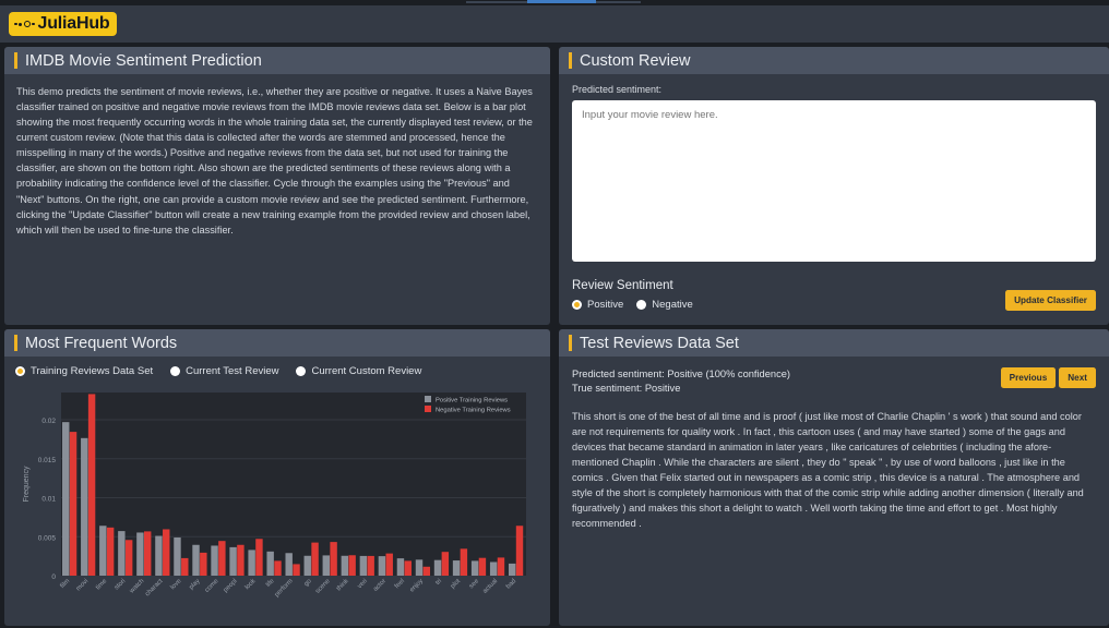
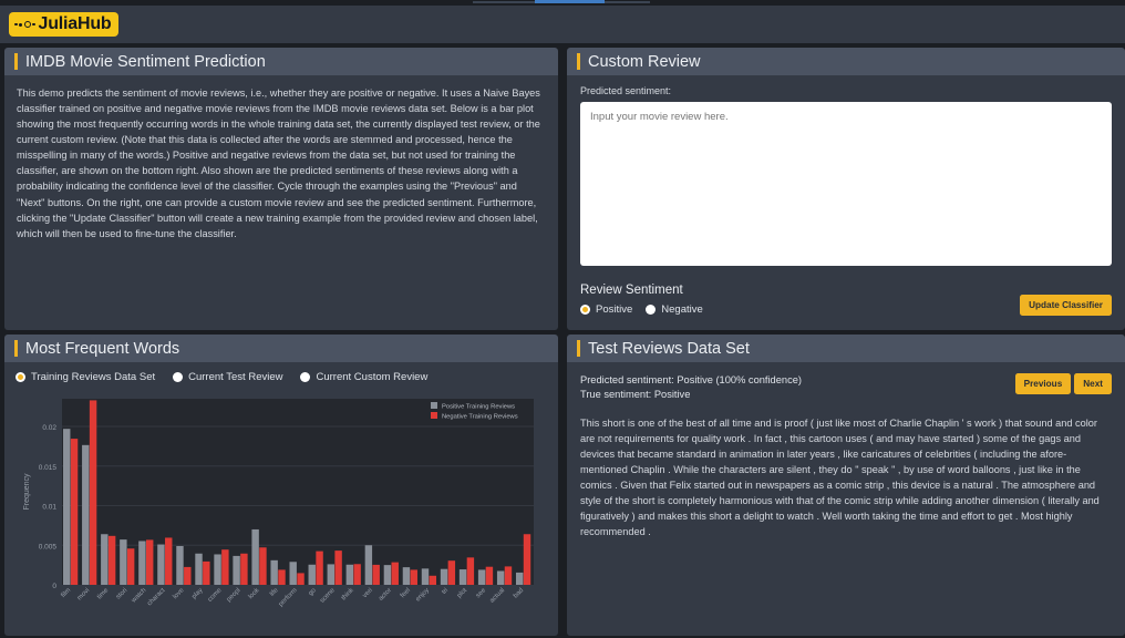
Positive Training Reviews/look: 0.003 -> 0.007
Positive Training Reviews/veri: 0.003 -> 0.005
